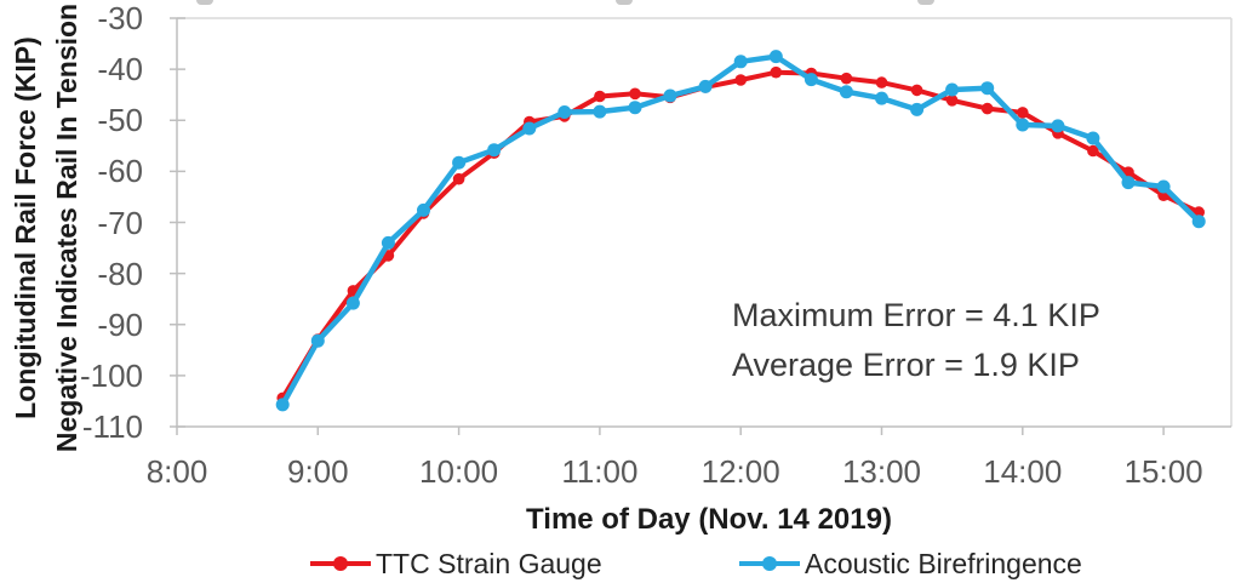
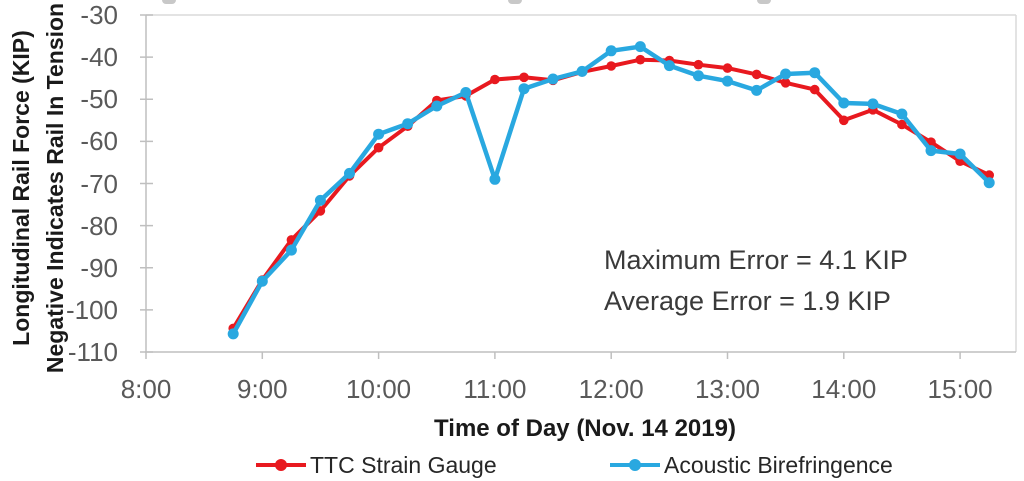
Acoustic Birefringence/11:00: -48 -> -69
TTC Strain Gauge/14:00: -48 -> -55
